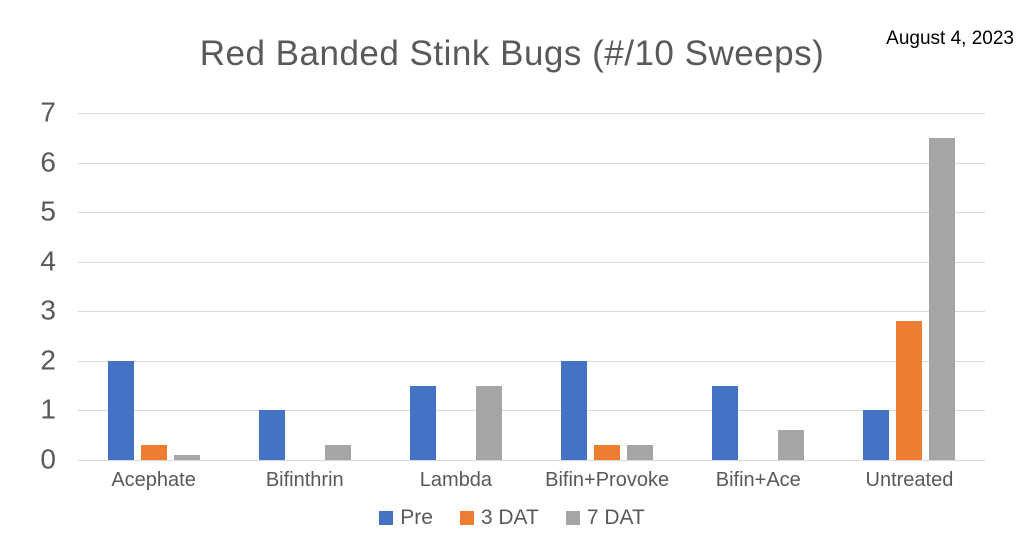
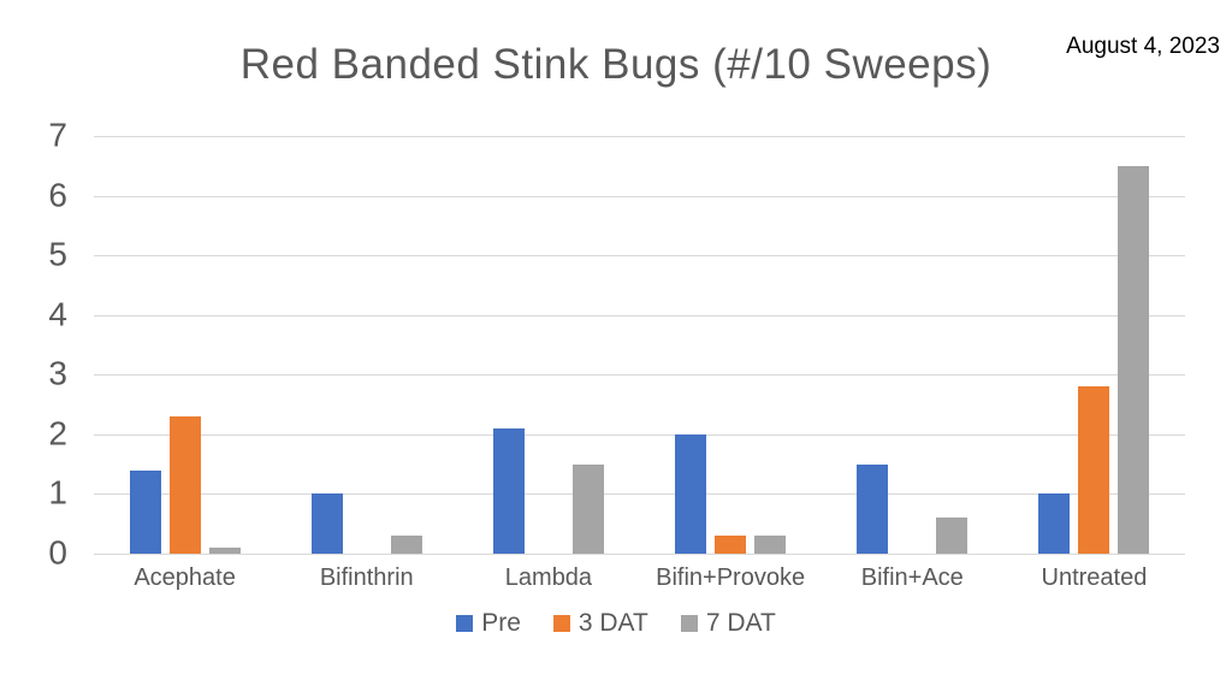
Pre/Acephate: 2.0 -> 1.4
3 DAT/Acephate: 0.3 -> 2.3
Pre/Lambda: 1.5 -> 2.1
